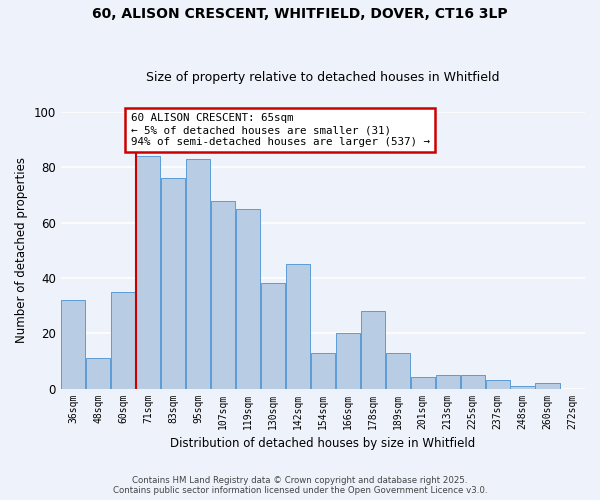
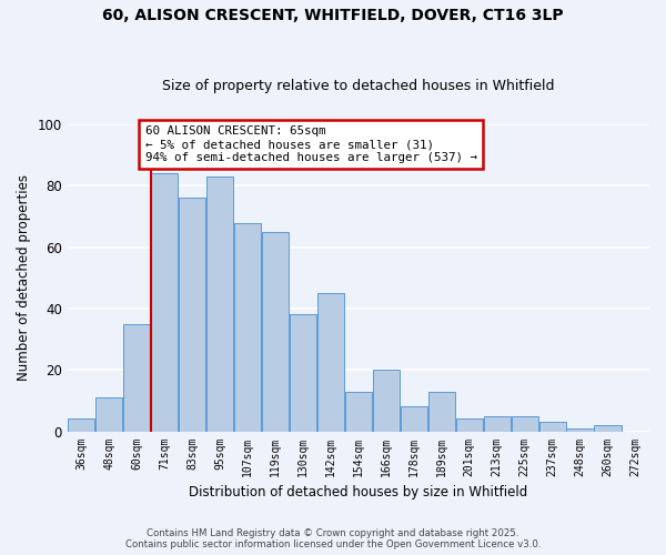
36sqm: 32 -> 4
178sqm: 28 -> 8
